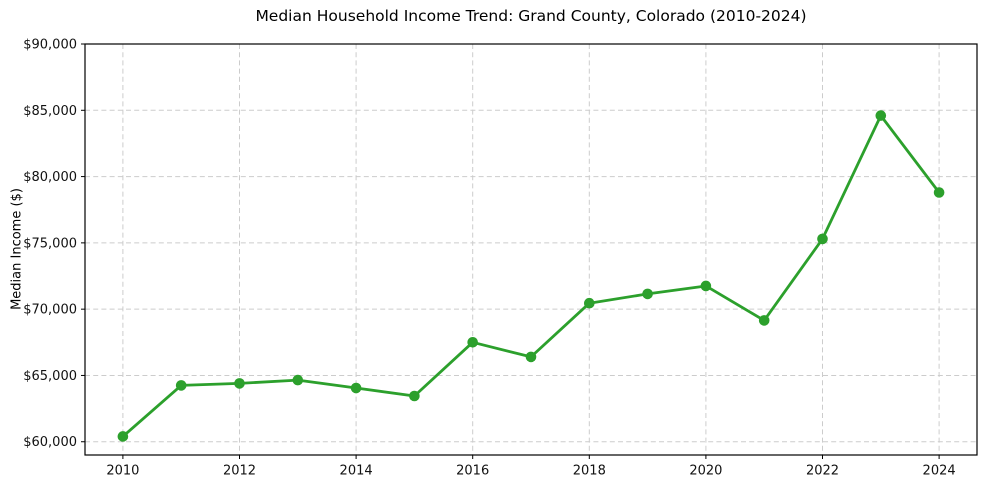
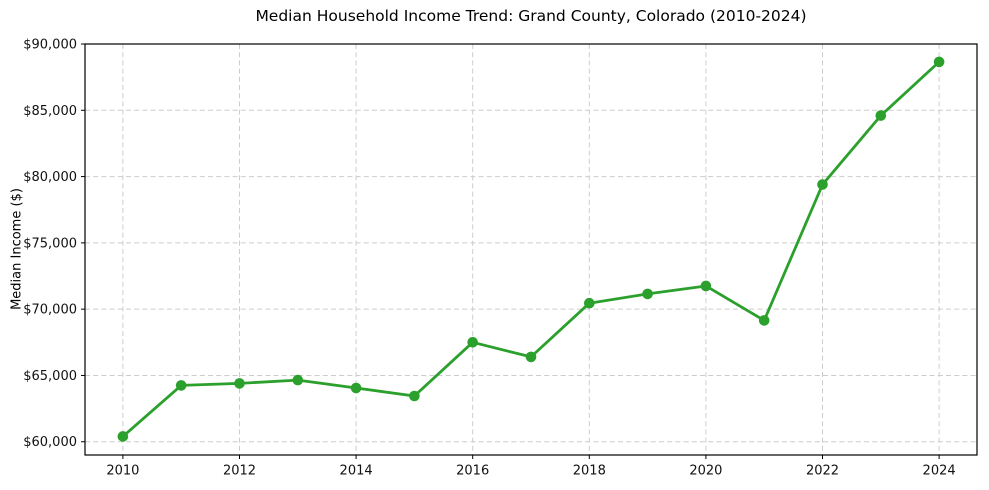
2022: $75300 -> $79400
2024: $78800 -> $88600
